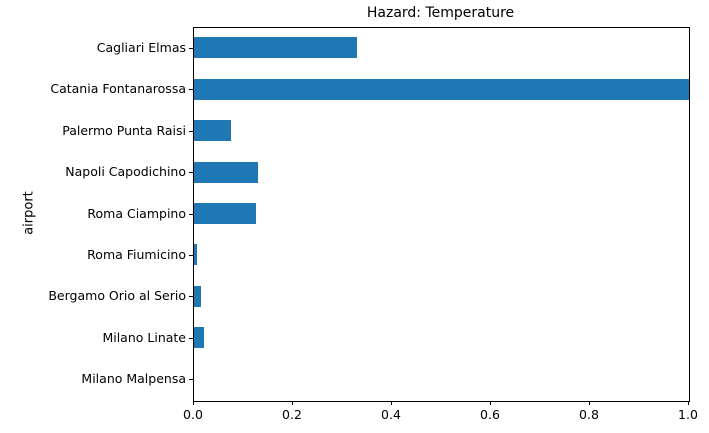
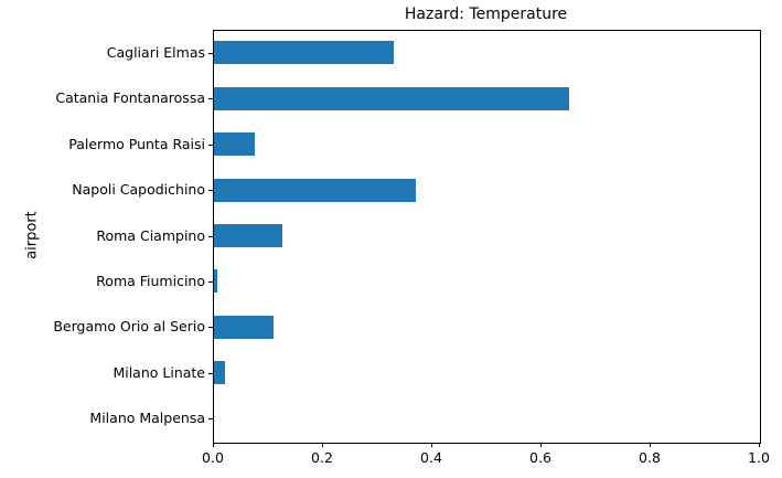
Catania Fontanarossa: 1.00 -> 0.65
Napoli Capodichino: 0.13 -> 0.37
Bergamo Orio al Serio: 0.01 -> 0.11
